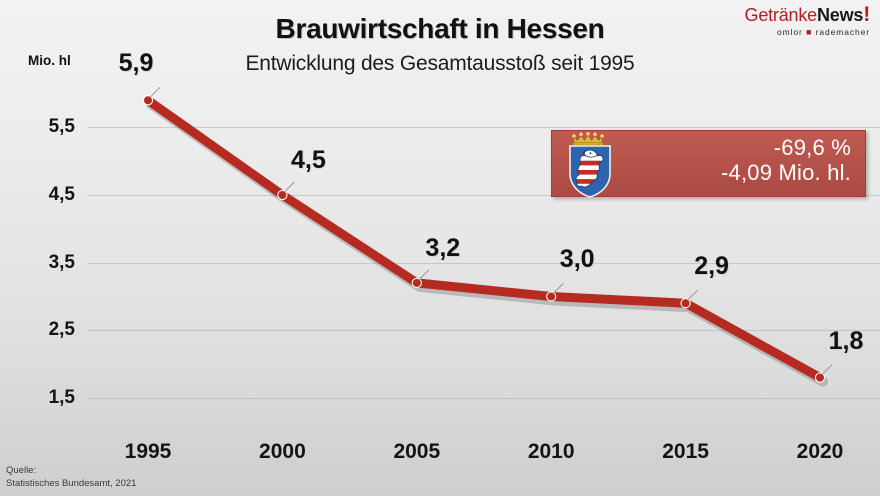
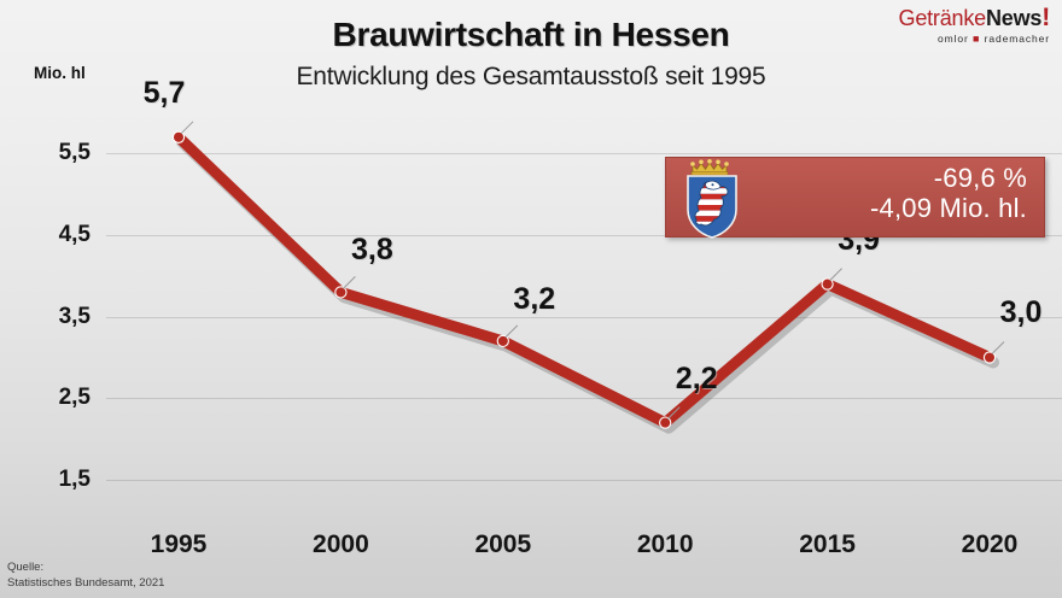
1995: 5,9 -> 5,7
2000: 4,5 -> 3,8
2010: 3,0 -> 2,2
2015: 2,9 -> 3,9
2020: 1,8 -> 3,0
